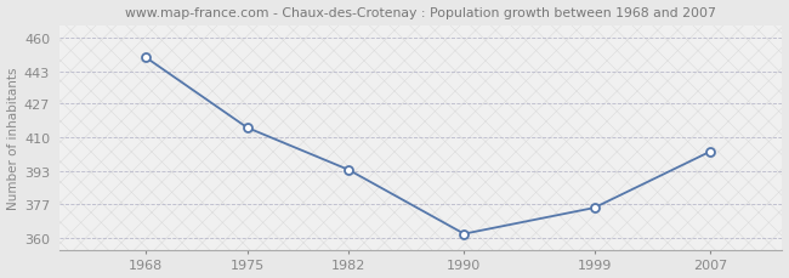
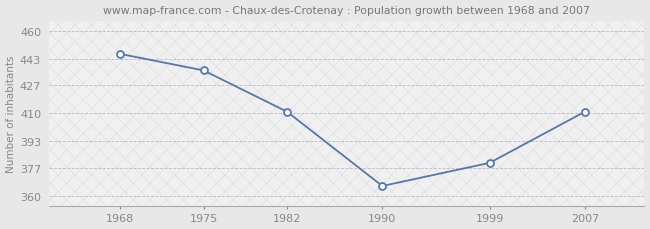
1968: 450 -> 446
1975: 415 -> 436
1982: 394 -> 411
1990: 362 -> 366
1999: 375 -> 380
2007: 403 -> 411
